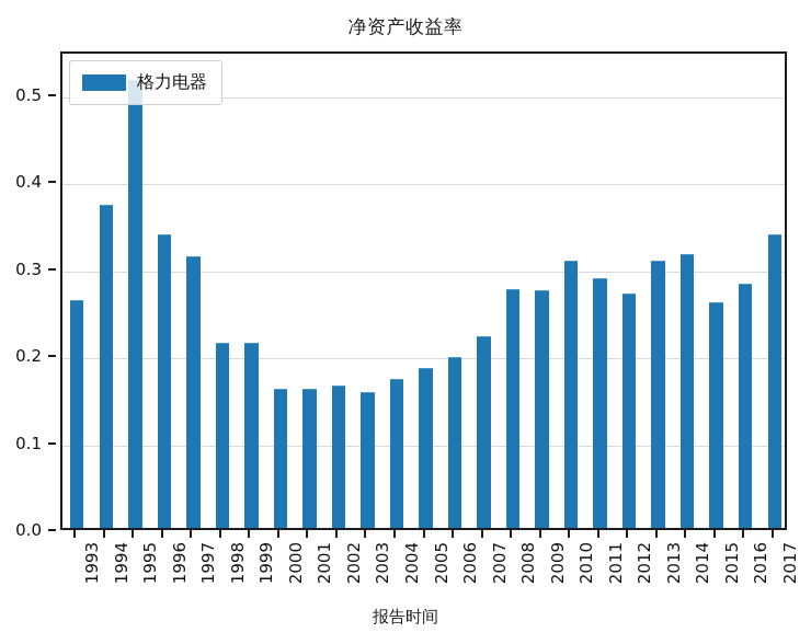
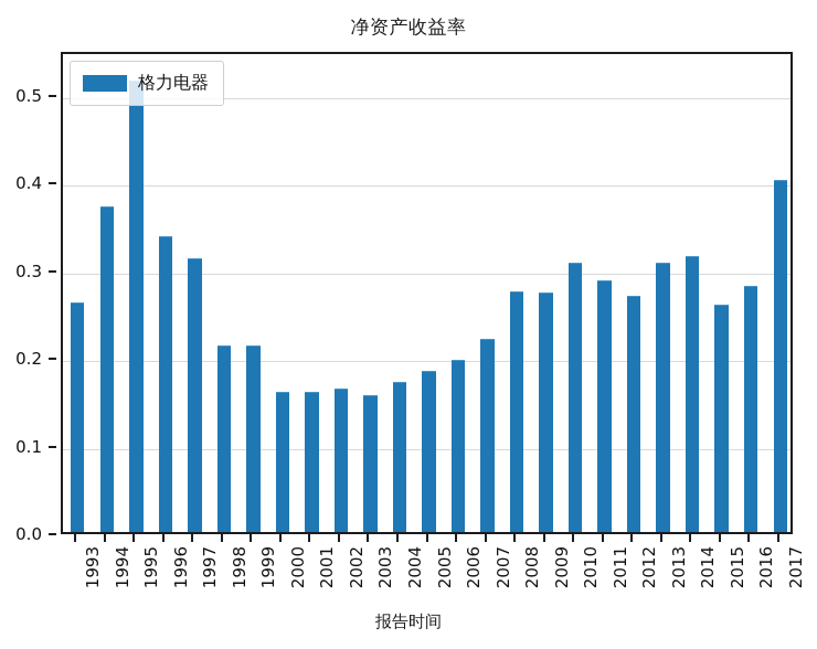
2017: 0.34 -> 0.40
